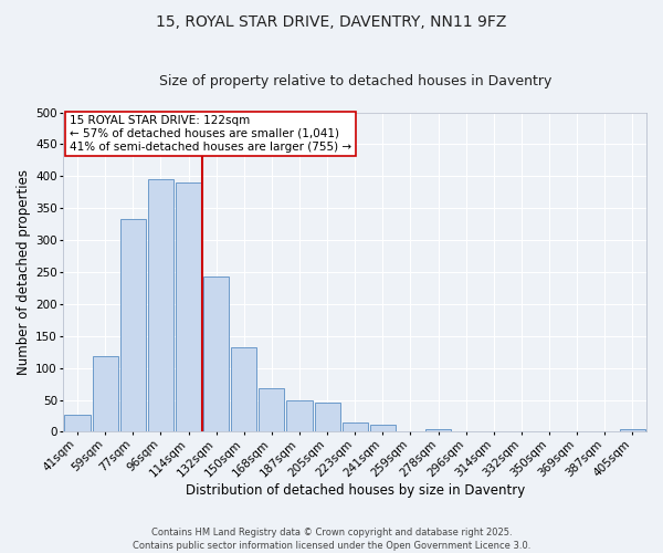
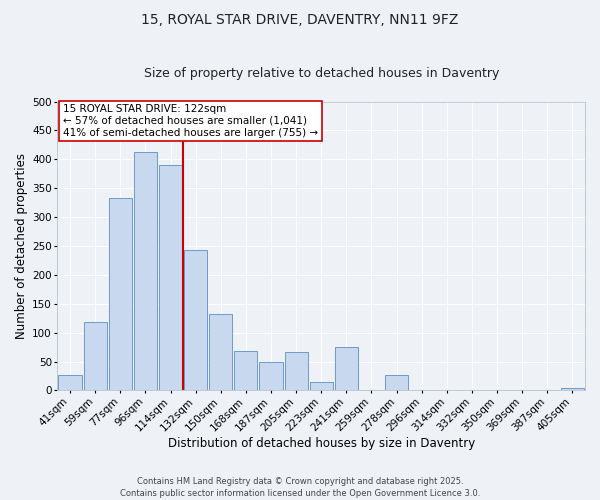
96sqm: 395 -> 412
205sqm: 45 -> 66
241sqm: 11 -> 76
278sqm: 5 -> 26
